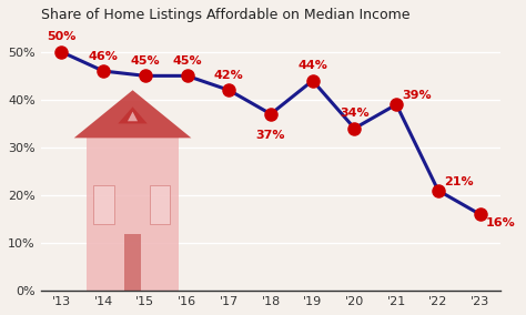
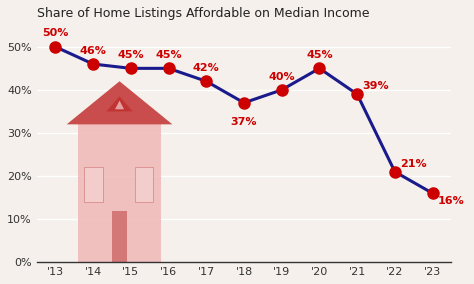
'19: 44% -> 40%
'20: 34% -> 45%
